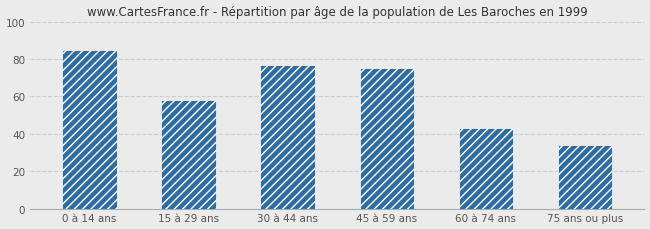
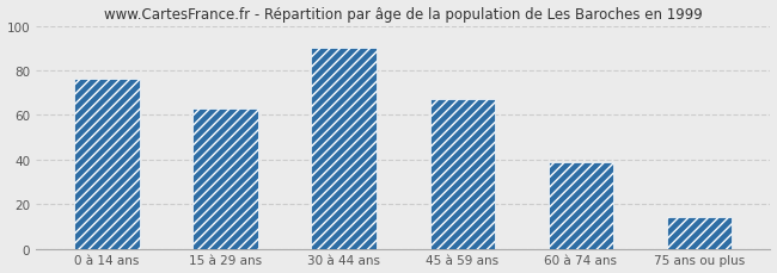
0 à 14 ans: 85 -> 76
15 à 29 ans: 58 -> 63
30 à 44 ans: 77 -> 90
45 à 59 ans: 75 -> 67
60 à 74 ans: 43 -> 39
75 ans ou plus: 34 -> 14
